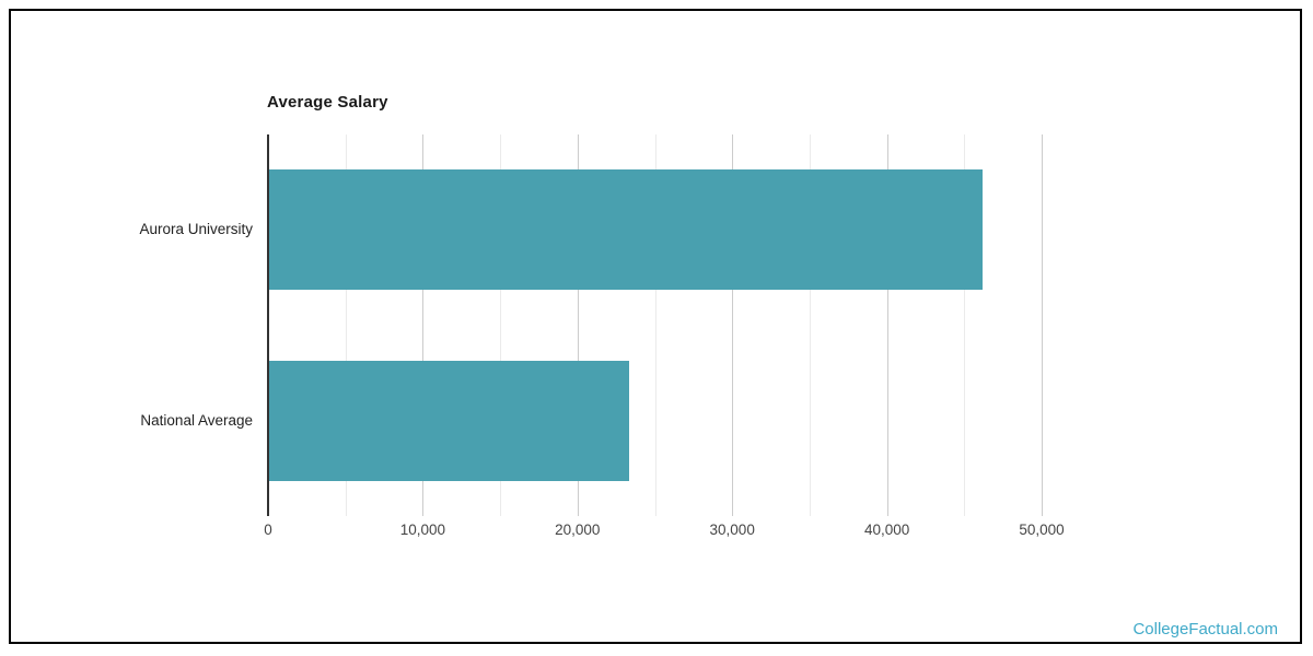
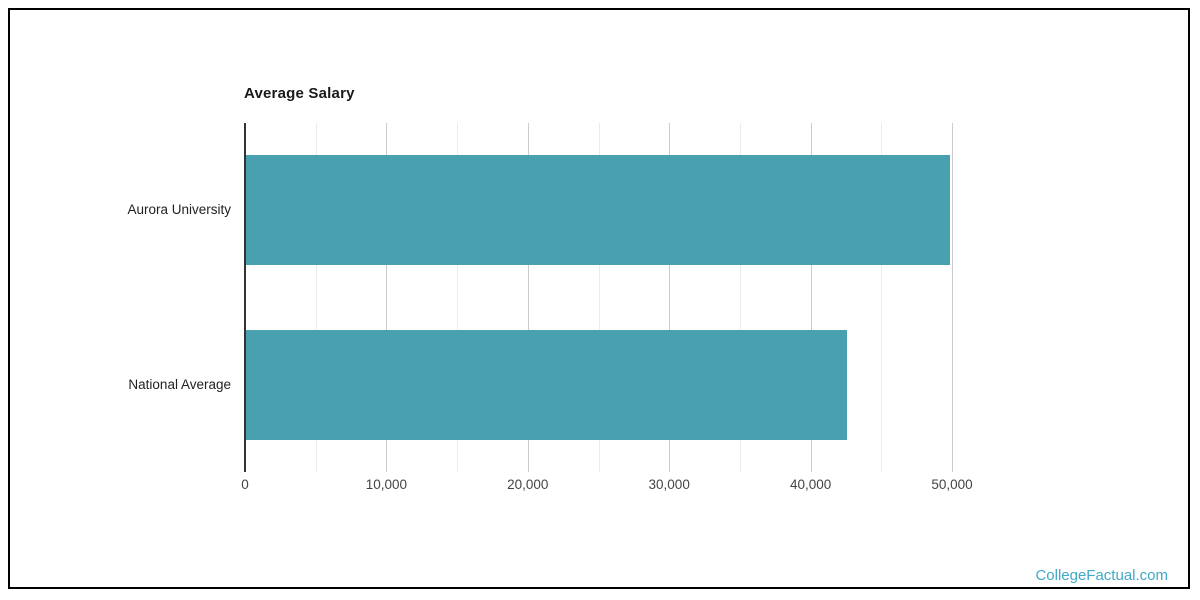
Aurora University: 46100 -> 49800
National Average: 23300 -> 42500
